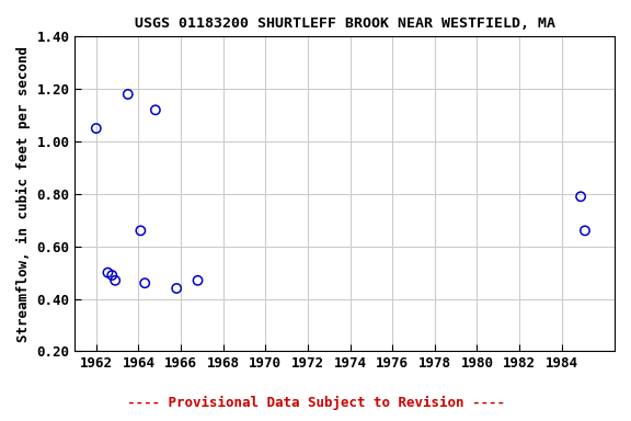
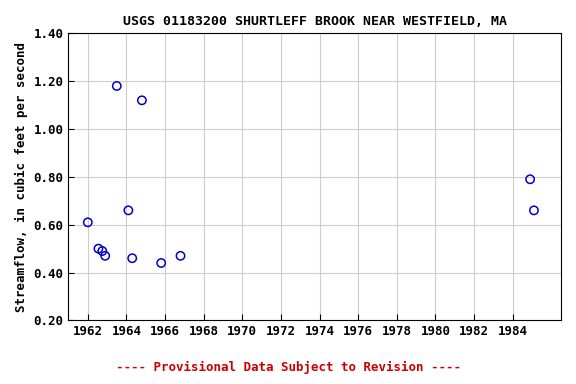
1962: 1.05 -> 0.61
